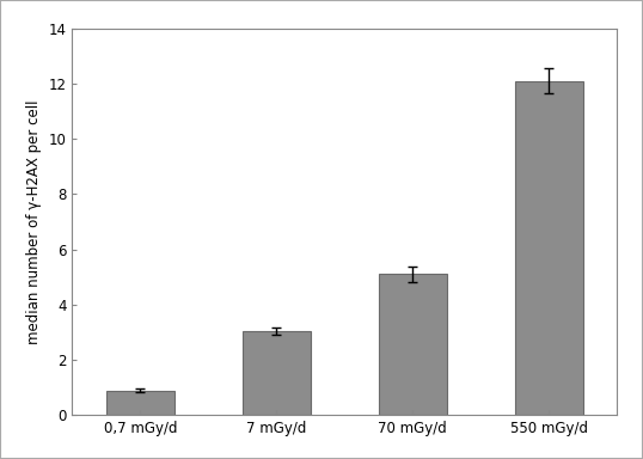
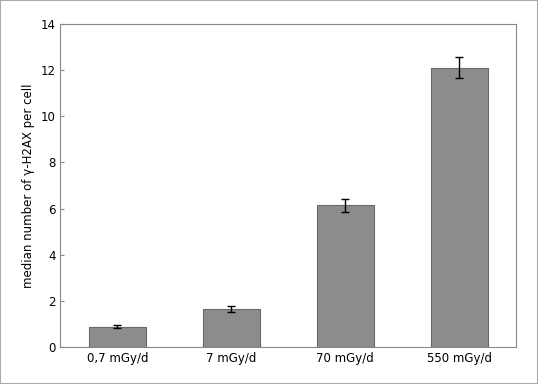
7 mGy/d: 3.05 -> 1.65
70 mGy/d: 5.10 -> 6.15
